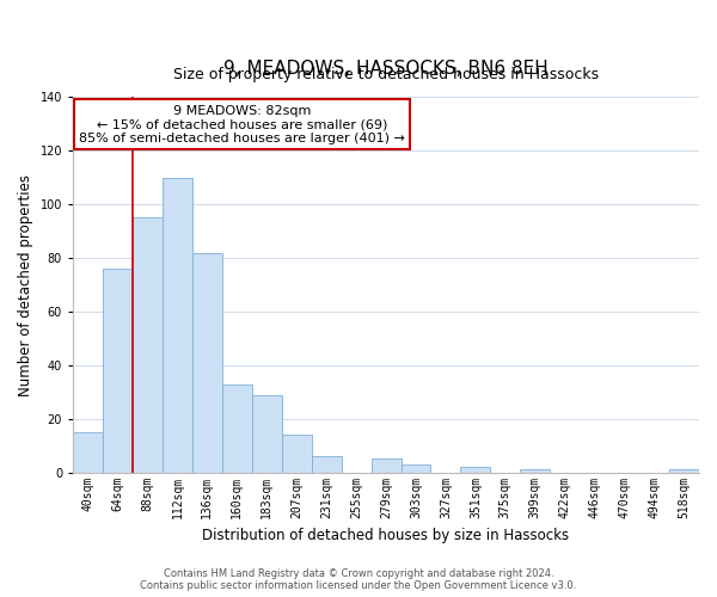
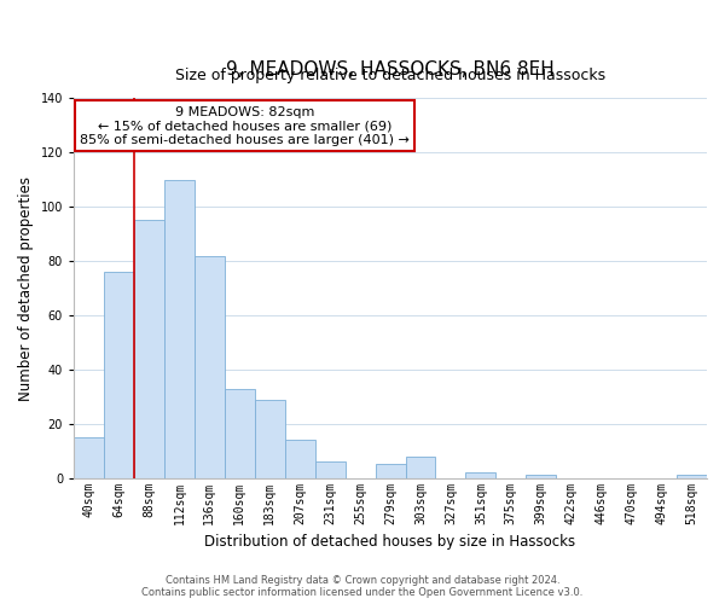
303sqm: 3 -> 8
